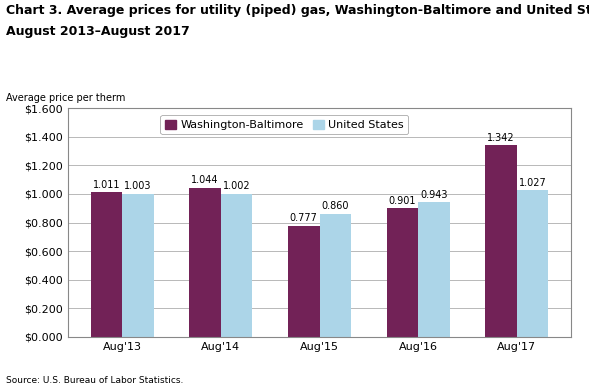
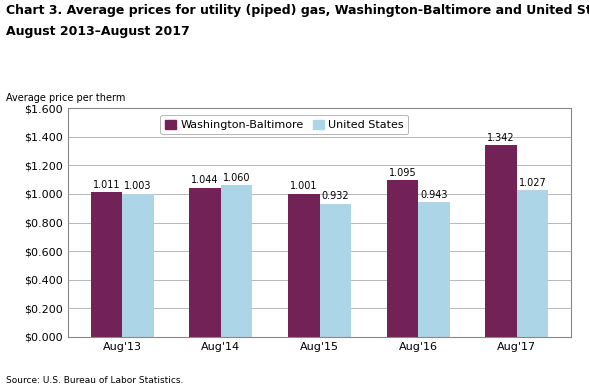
United States/Aug'14: 1.002 -> 1.060
Washington-Baltimore/Aug'15: 0.777 -> 1.001
United States/Aug'15: 0.860 -> 0.932
Washington-Baltimore/Aug'16: 0.901 -> 1.095
